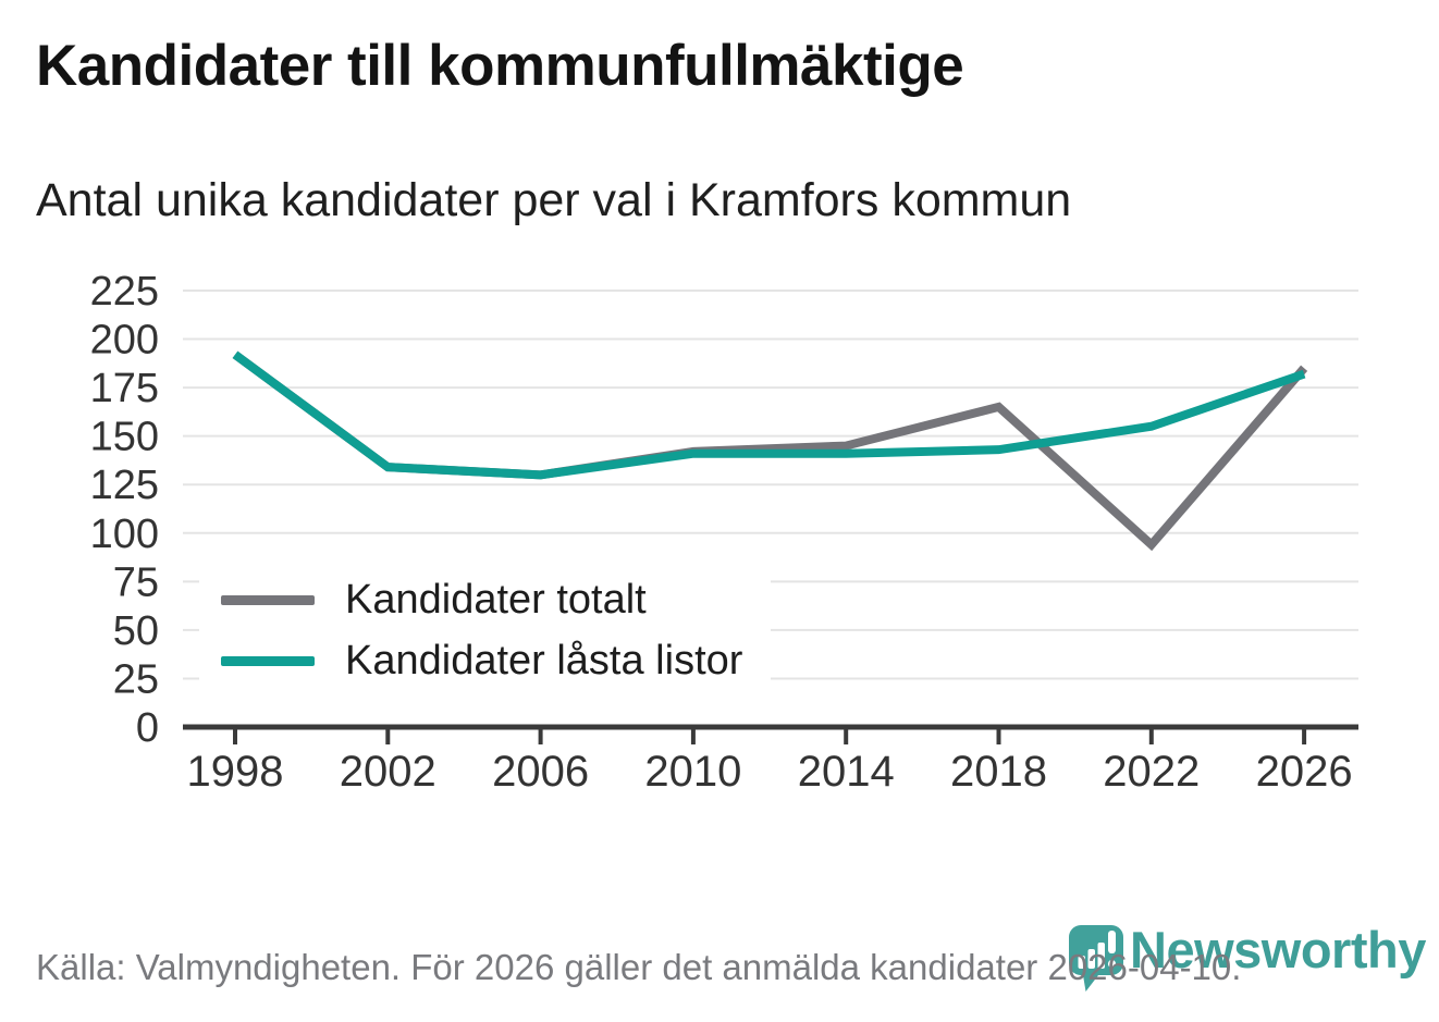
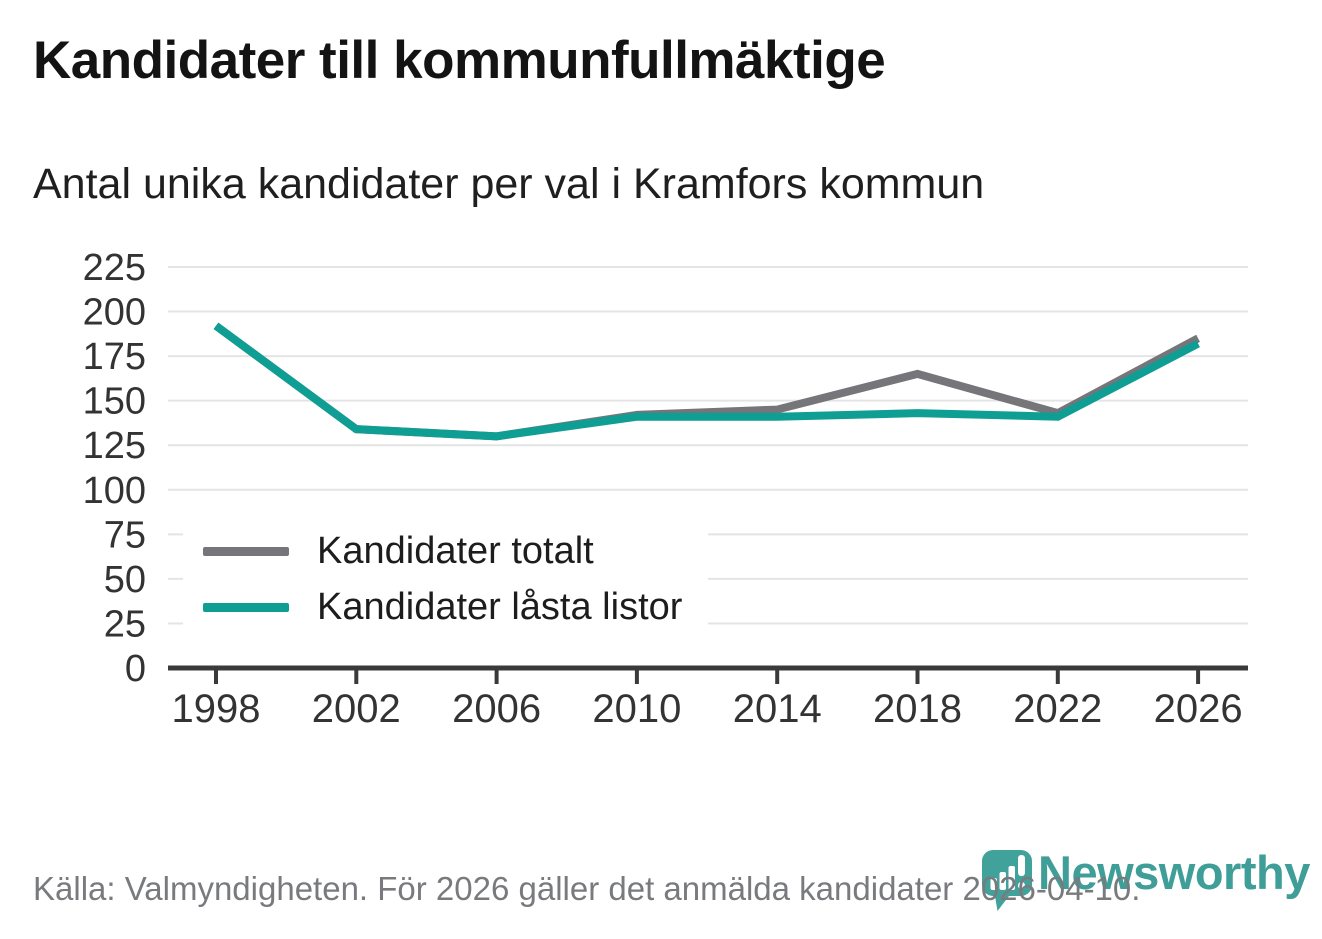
Kandidater totalt/2022: 94 -> 143
Kandidater låsta listor/2022: 155 -> 141
